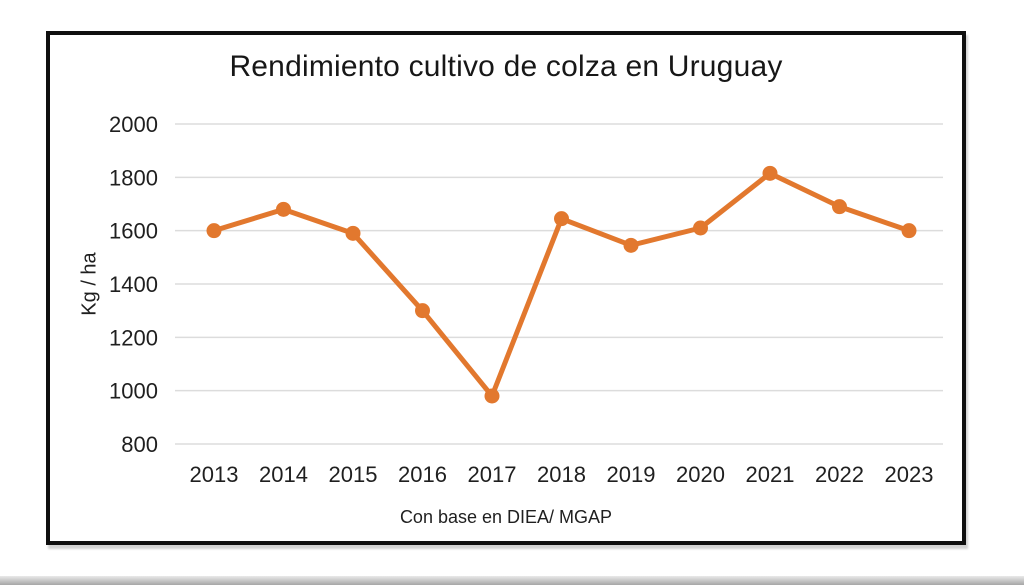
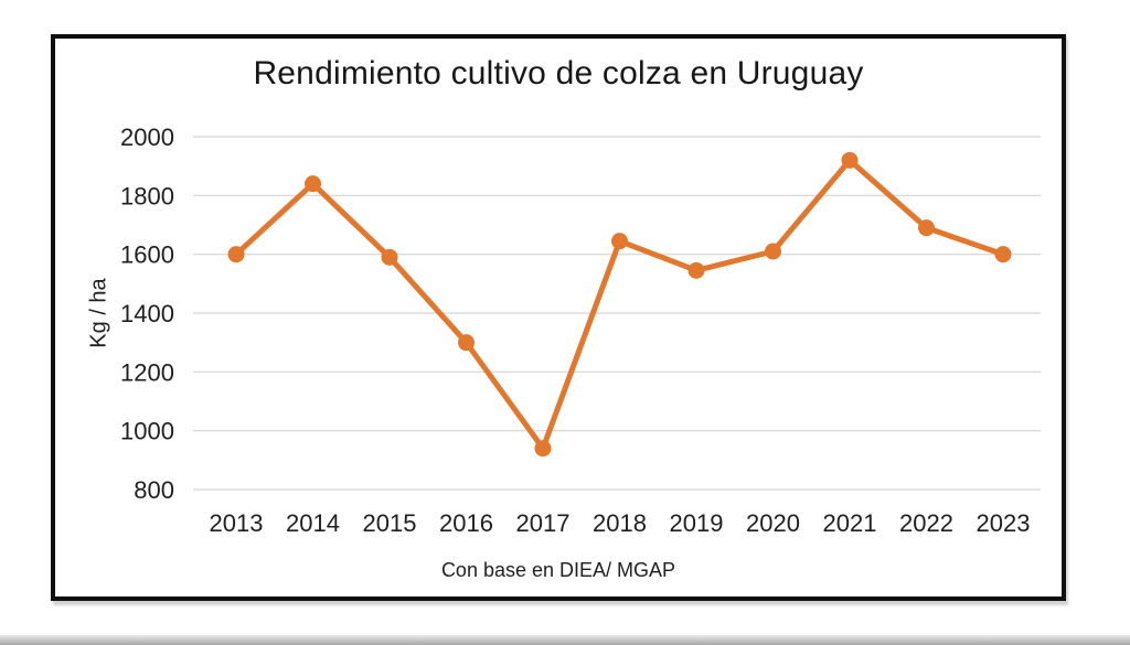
2014: 1680 -> 1840
2017: 980 -> 940
2021: 1820 -> 1920
